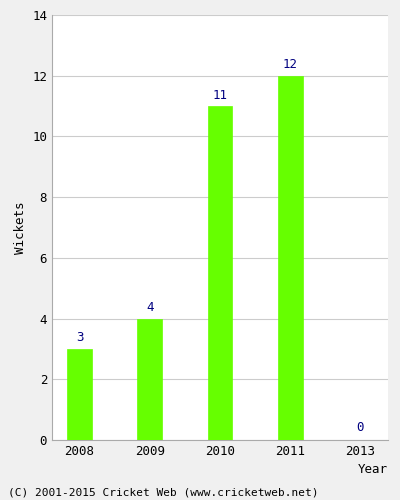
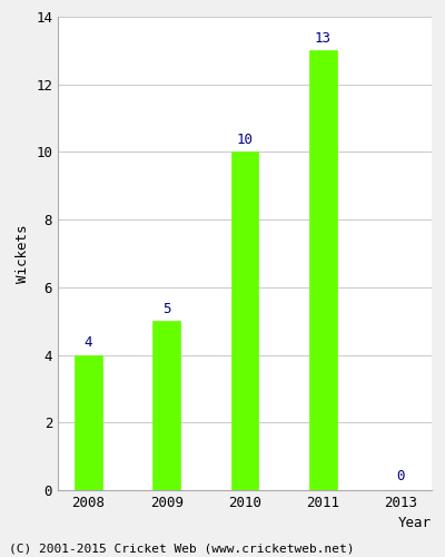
2008: 3 -> 4
2009: 4 -> 5
2010: 11 -> 10
2011: 12 -> 13
